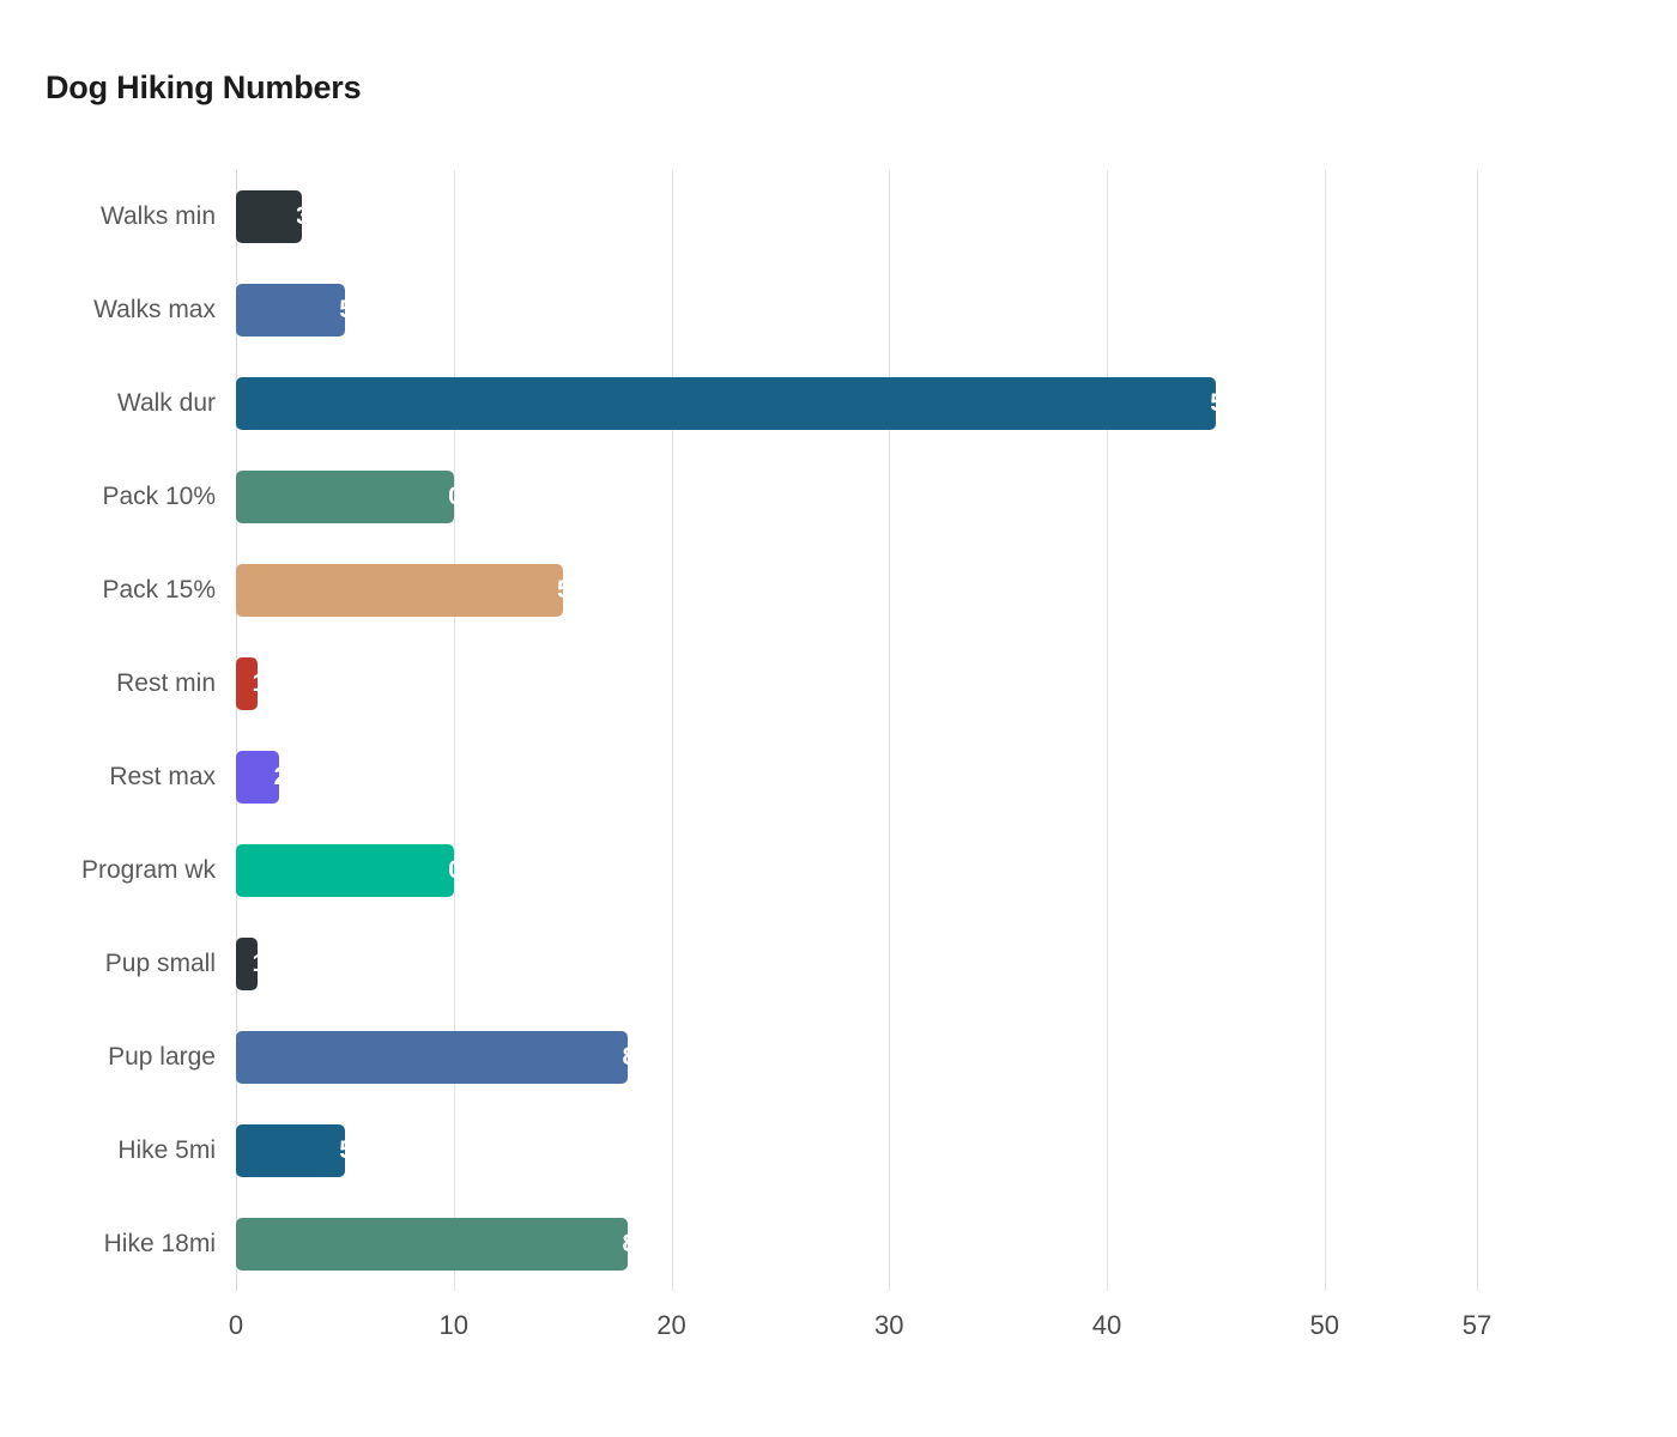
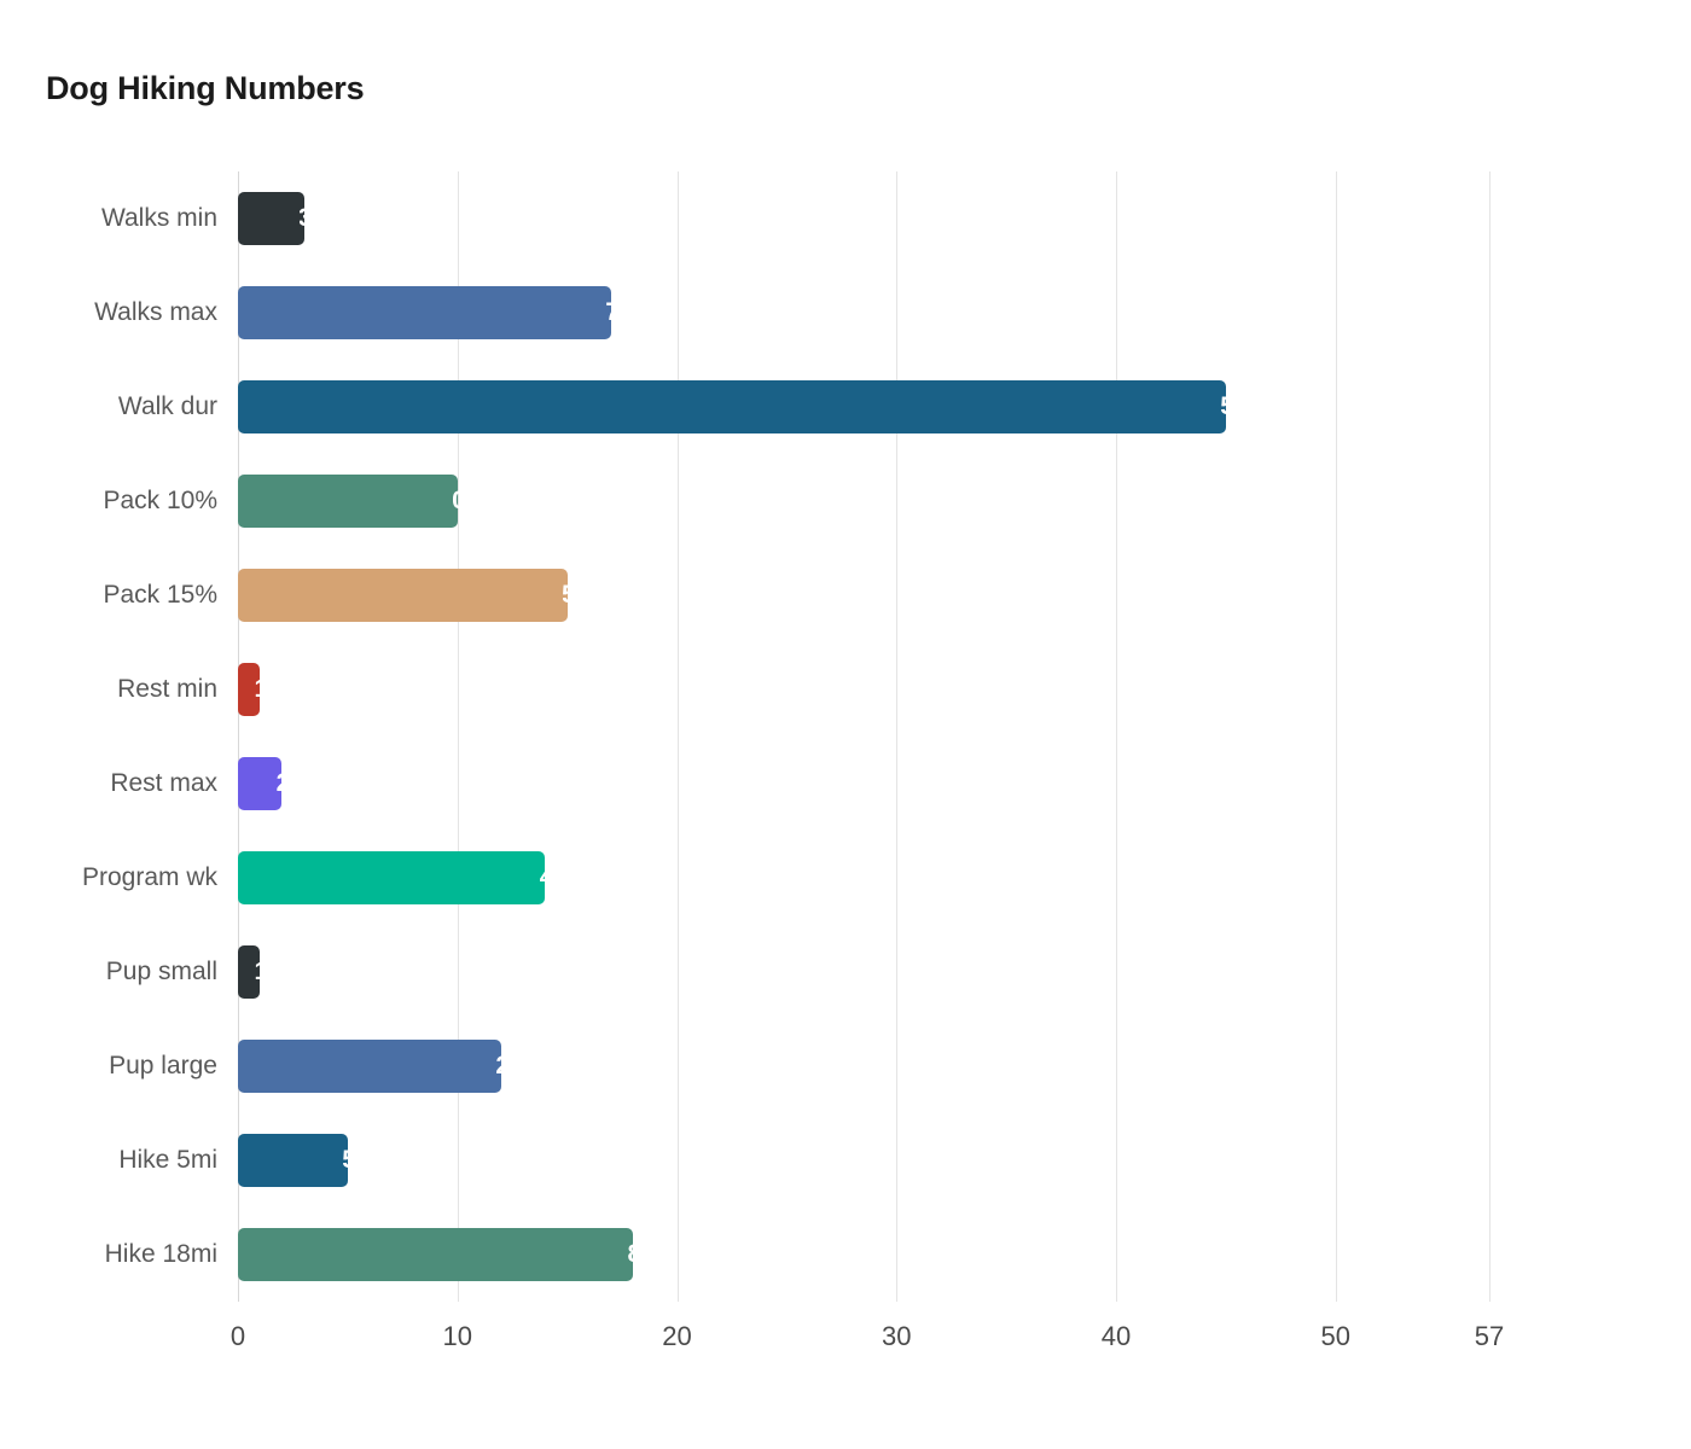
Walks max: 5 -> 17
Program wk: 10 -> 14
Pup large: 18 -> 12
